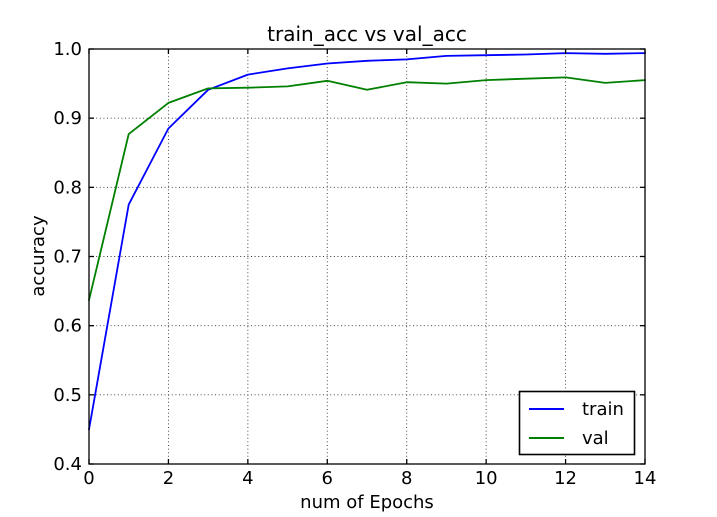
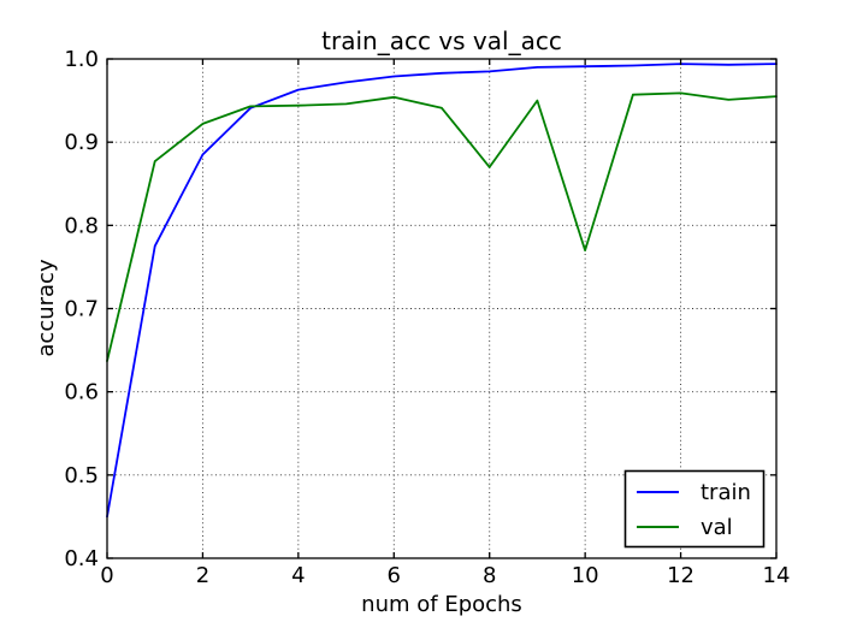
val/8: 0.95 -> 0.87
val/10: 0.95 -> 0.77
